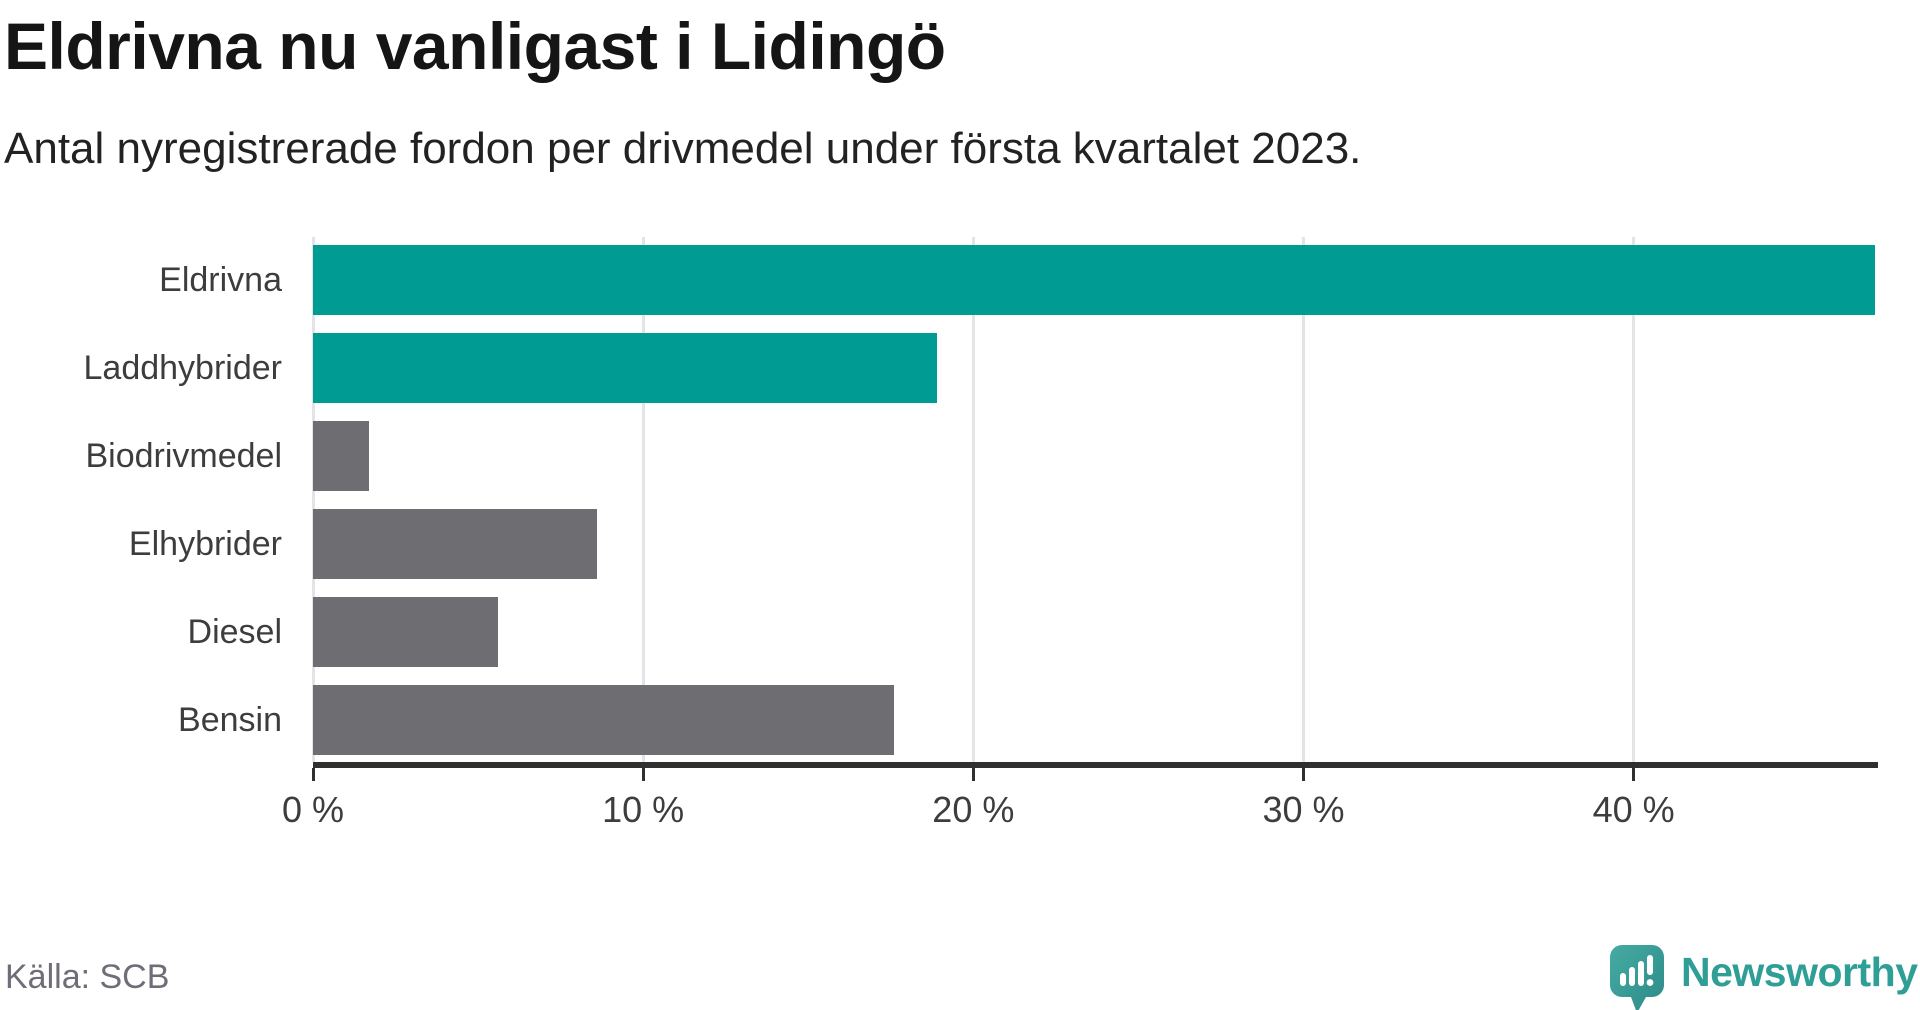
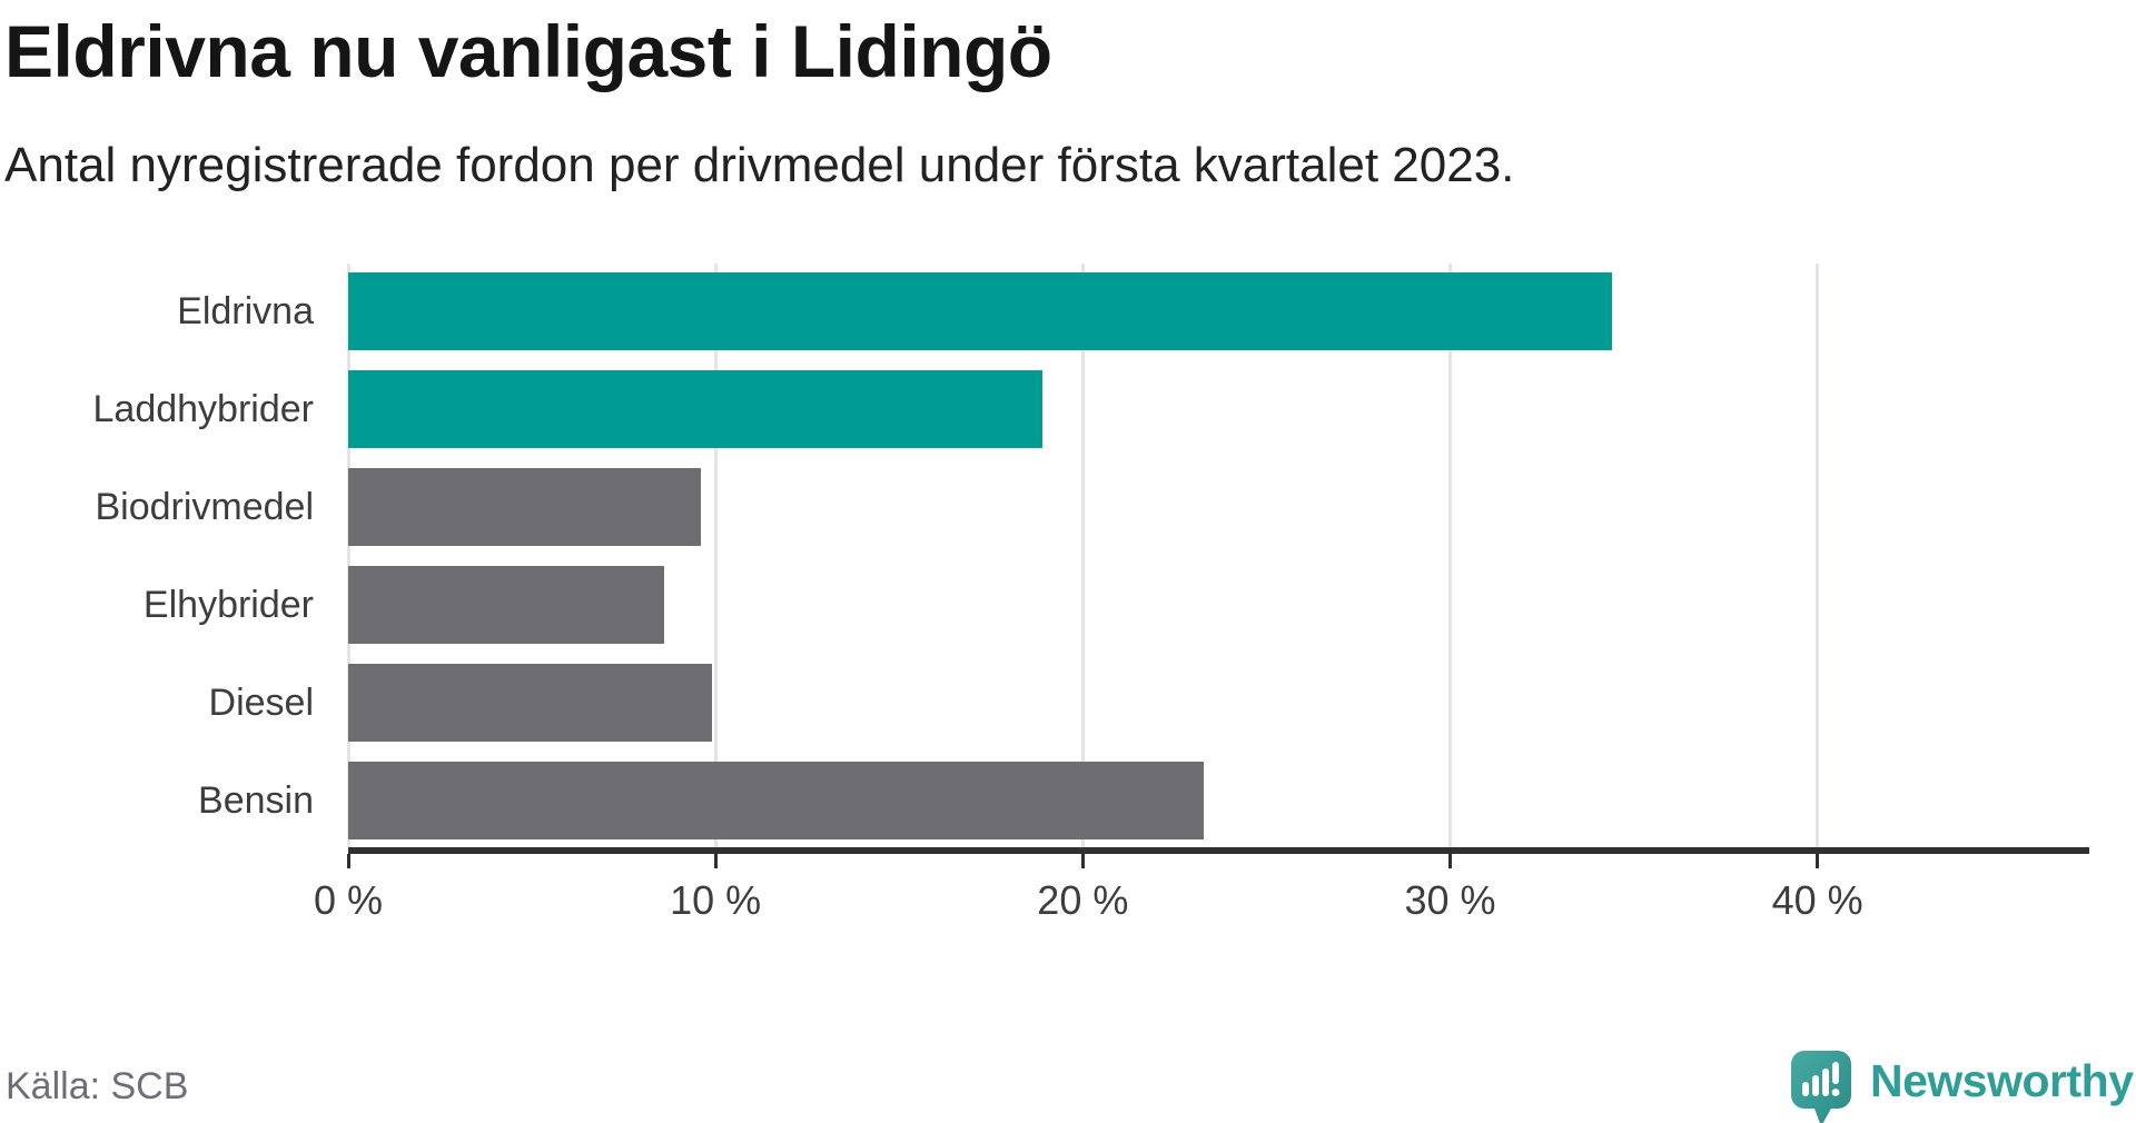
Eldrivna: 47.3% -> 34.4%
Biodrivmedel: 1.7% -> 9.6%
Diesel: 5.6% -> 9.9%
Bensin: 17.6% -> 23.3%
